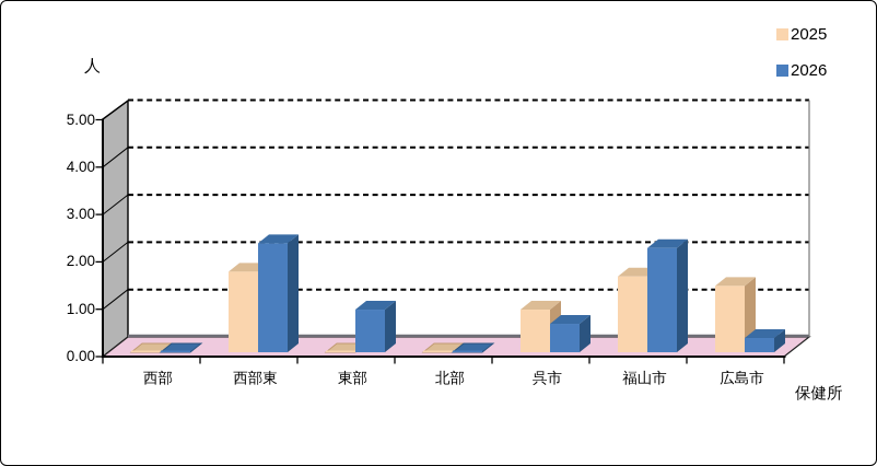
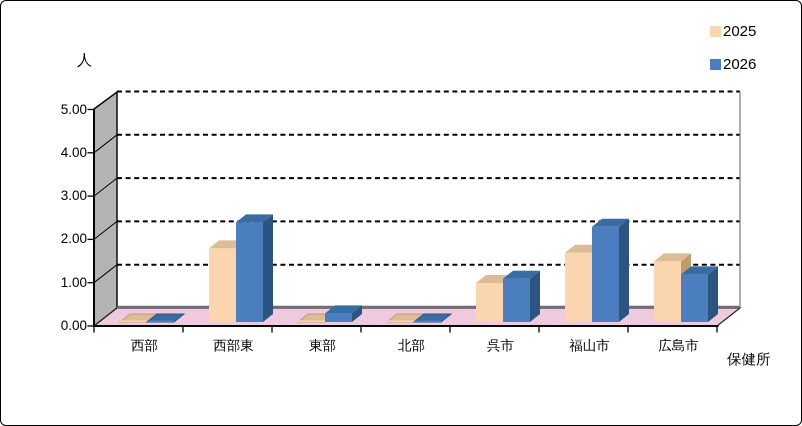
2026/東部: 0.9 -> 0.2
2026/呉市: 0.6 -> 1.0
2026/広島市: 0.3 -> 1.1
